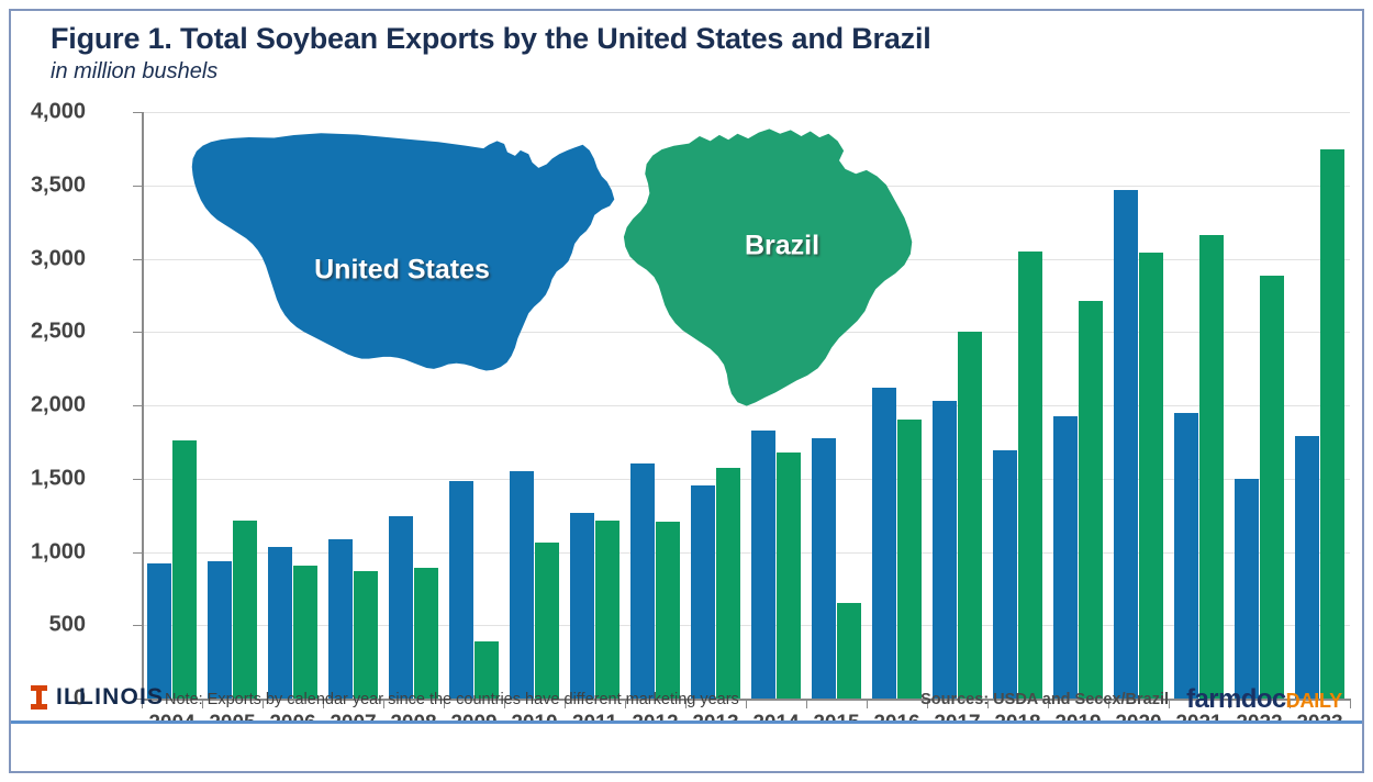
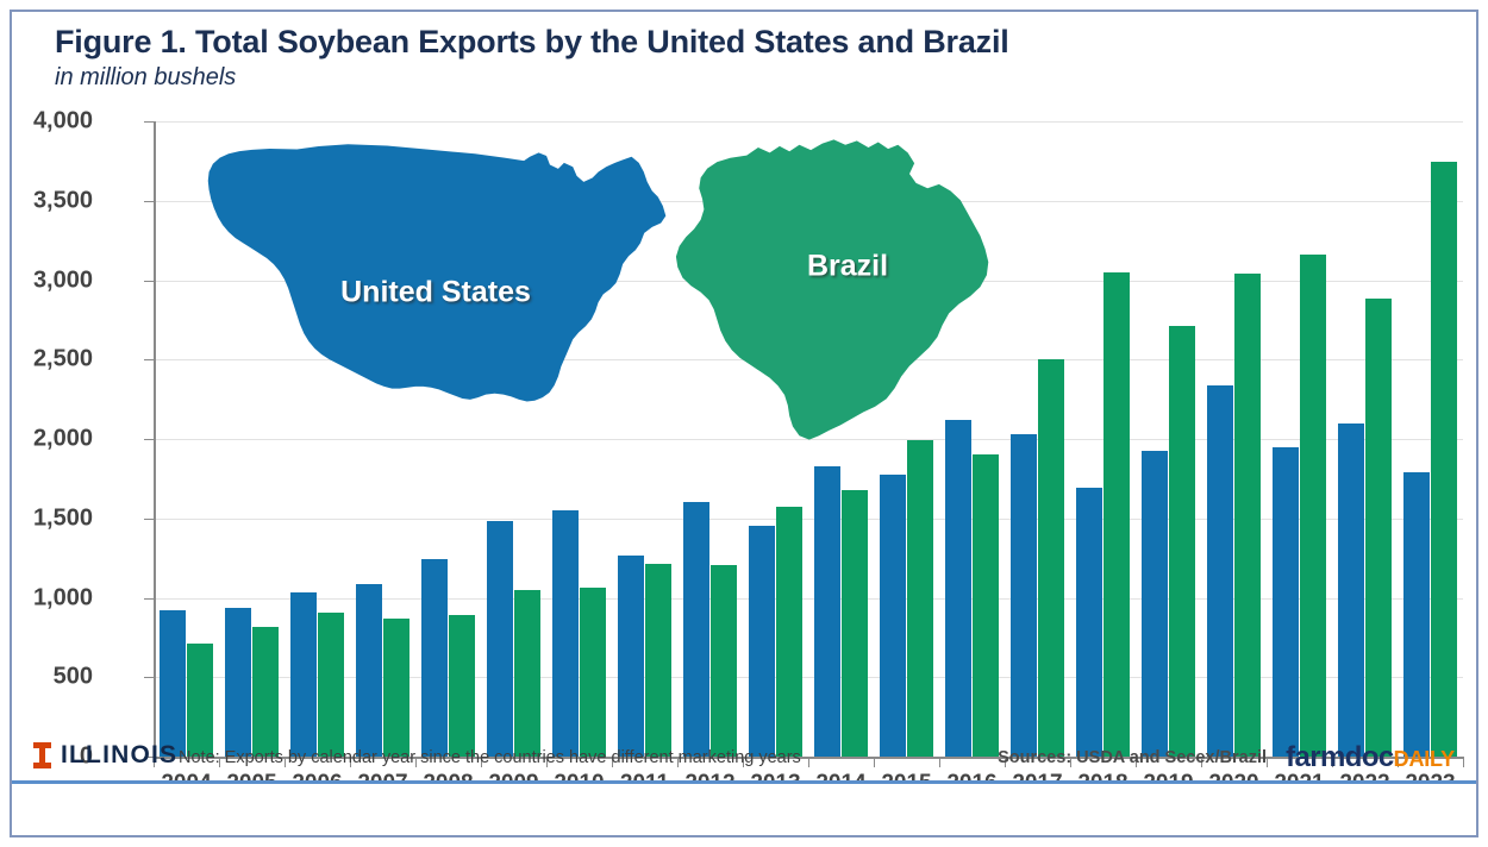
Brazil/2004: 1760 -> 710
Brazil/2005: 1210 -> 820
Brazil/2009: 390 -> 1050
Brazil/2015: 650 -> 2000
United States/2020: 3470 -> 2340
United States/2022: 1500 -> 2100
